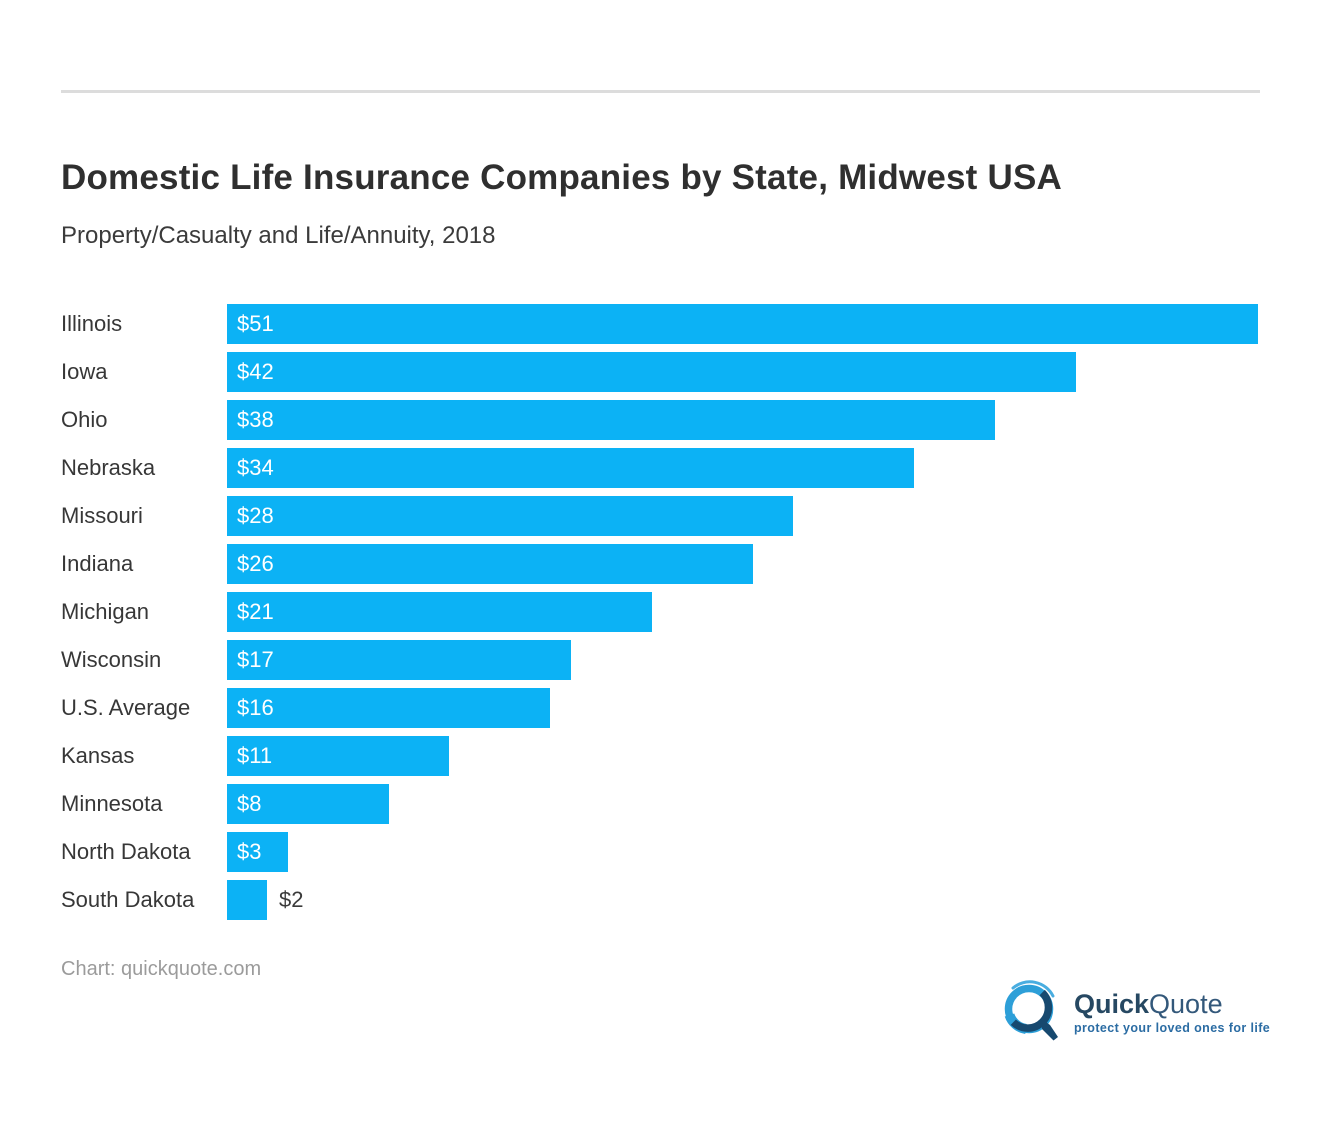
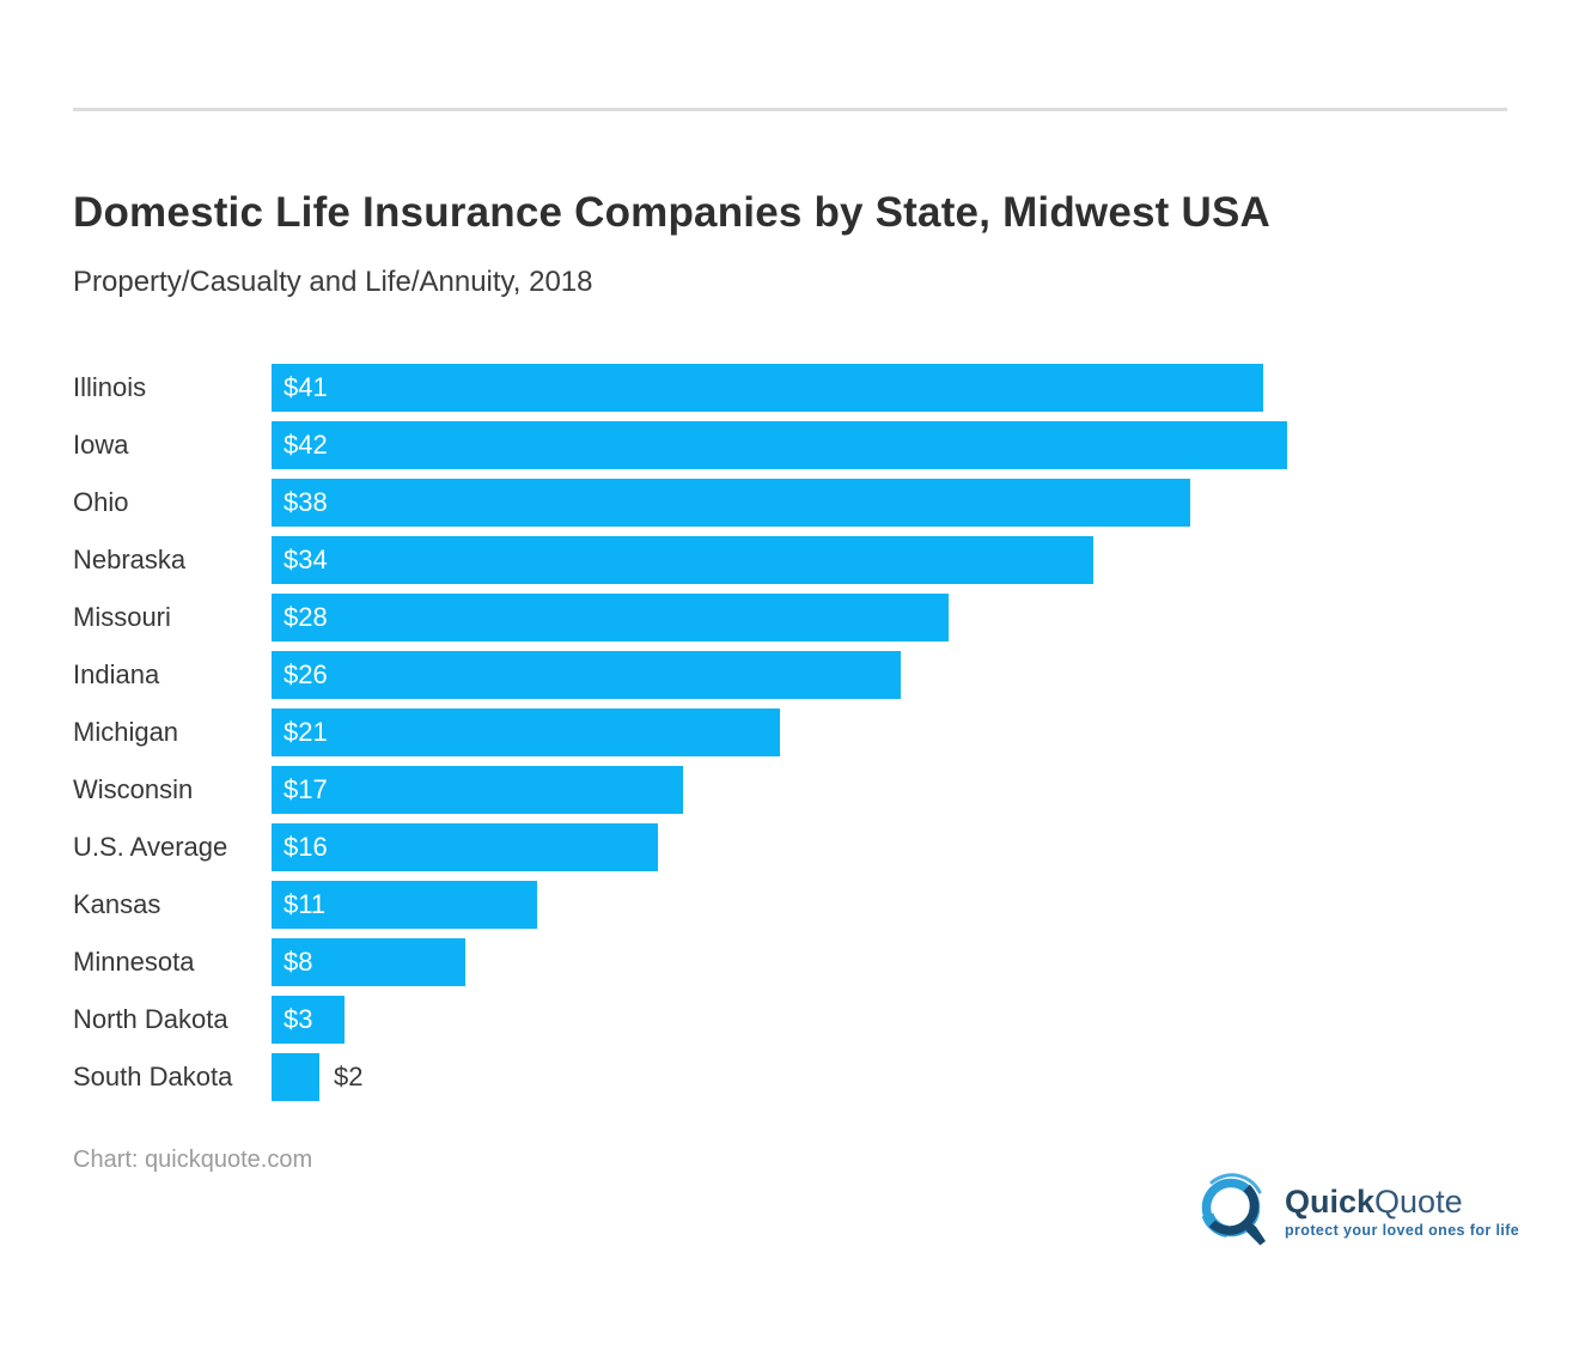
Illinois: $51 -> $41
